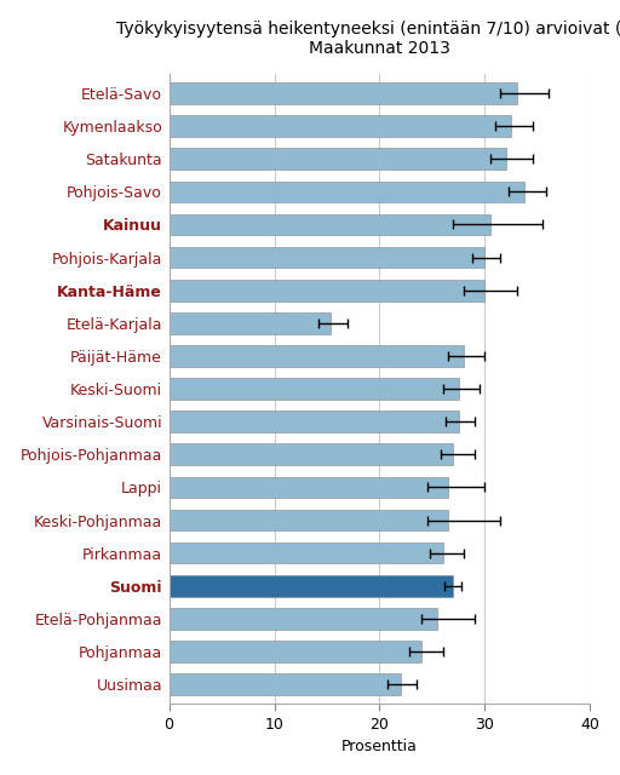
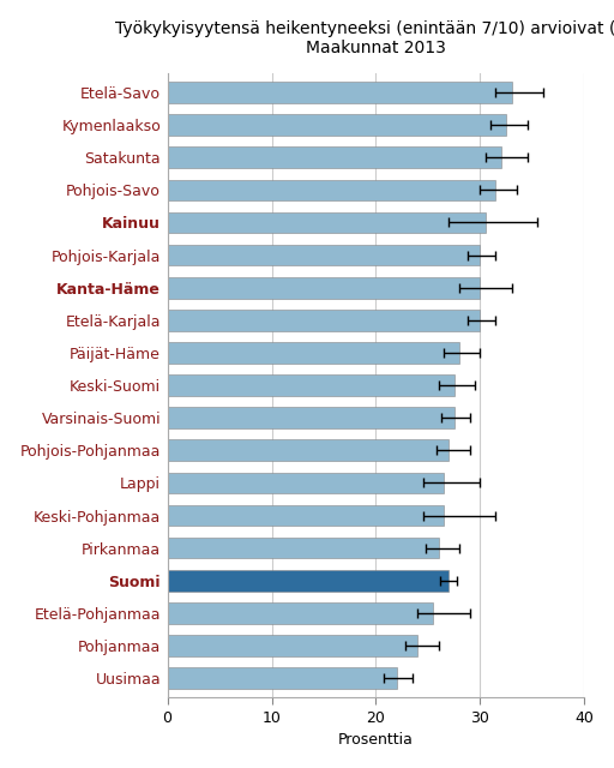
Pohjois-Savo: 33.8 -> 31.5
Etelä-Karjala: 15.4 -> 30.0
